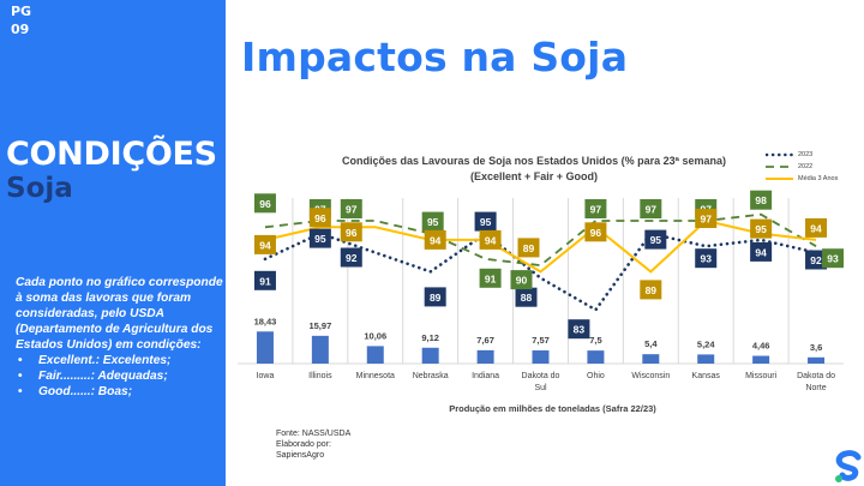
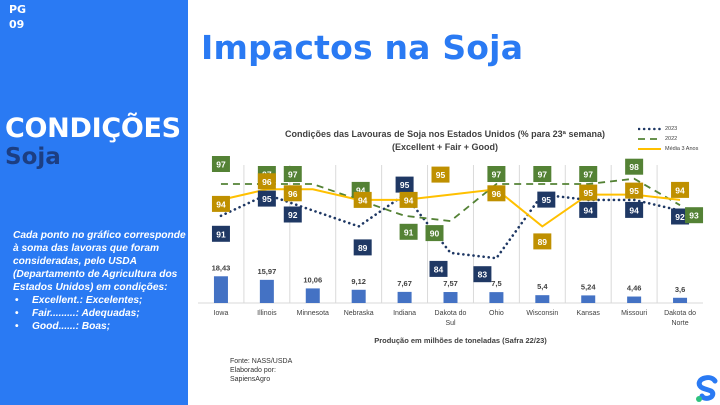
2022/Iowa: 96 -> 97
2022/Nebraska: 95 -> 94
2023/Dakota do Sul: 88 -> 84
Média 3 Anos/Dakota do Sul: 89 -> 95
2023/Kansas: 93 -> 94
Média 3 Anos/Kansas: 97 -> 95
